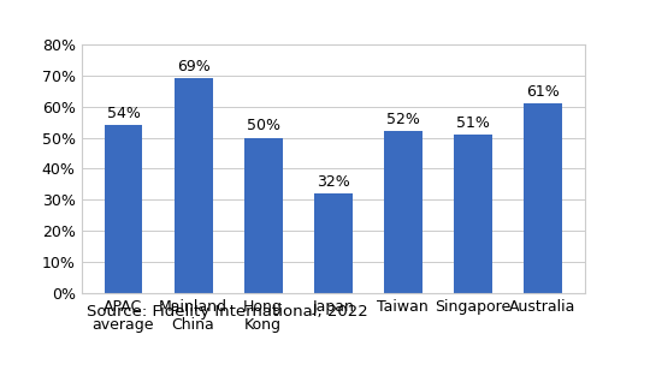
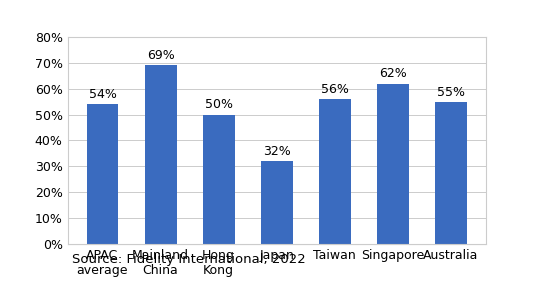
Taiwan: 52% -> 56%
Singapore: 51% -> 62%
Australia: 61% -> 55%
